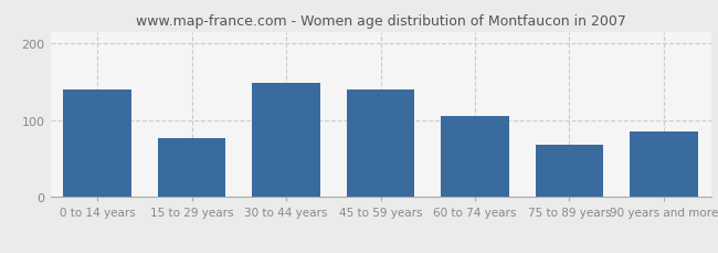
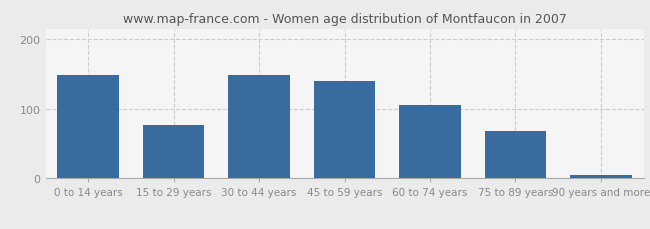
0 to 14 years: 140 -> 148
90 years and more: 86 -> 5
